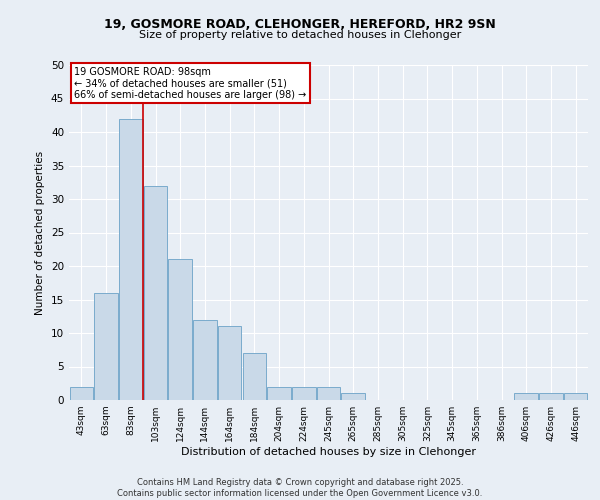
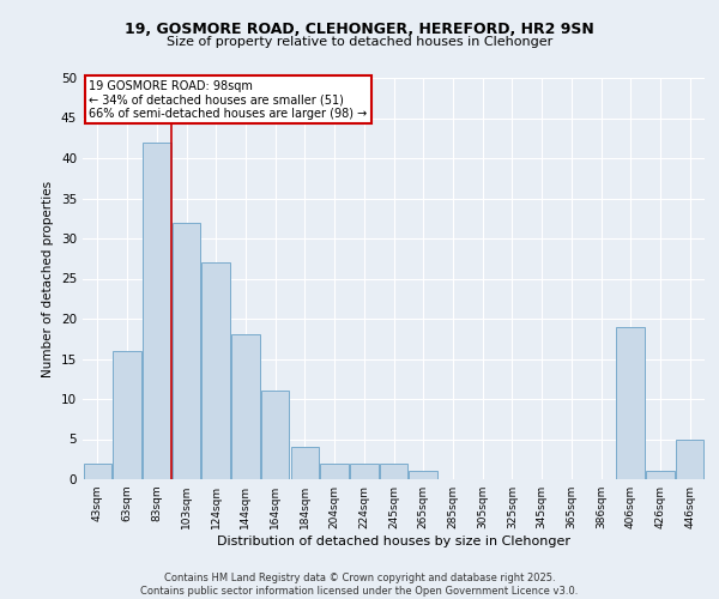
124sqm: 21 -> 27
144sqm: 12 -> 18
184sqm: 7 -> 4
406sqm: 1 -> 19
446sqm: 1 -> 5
